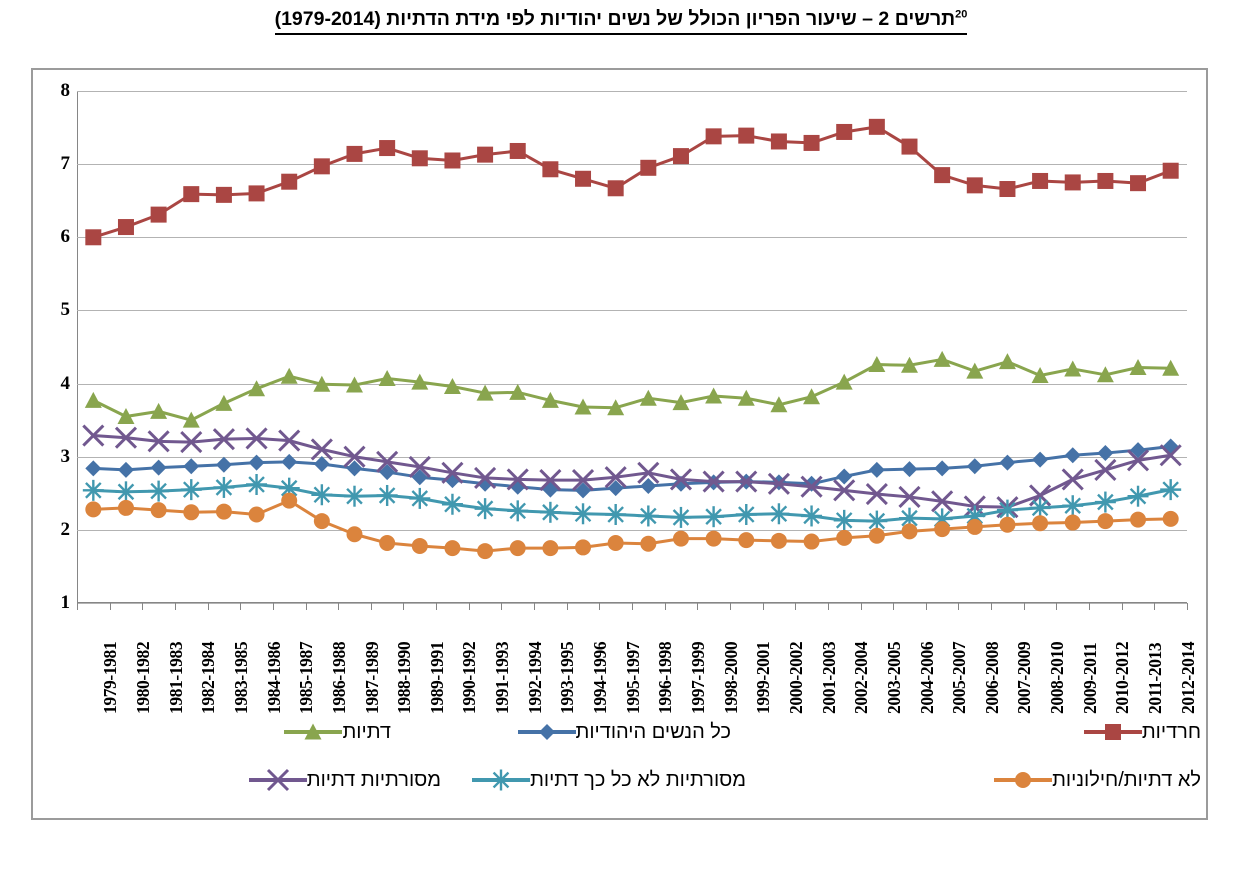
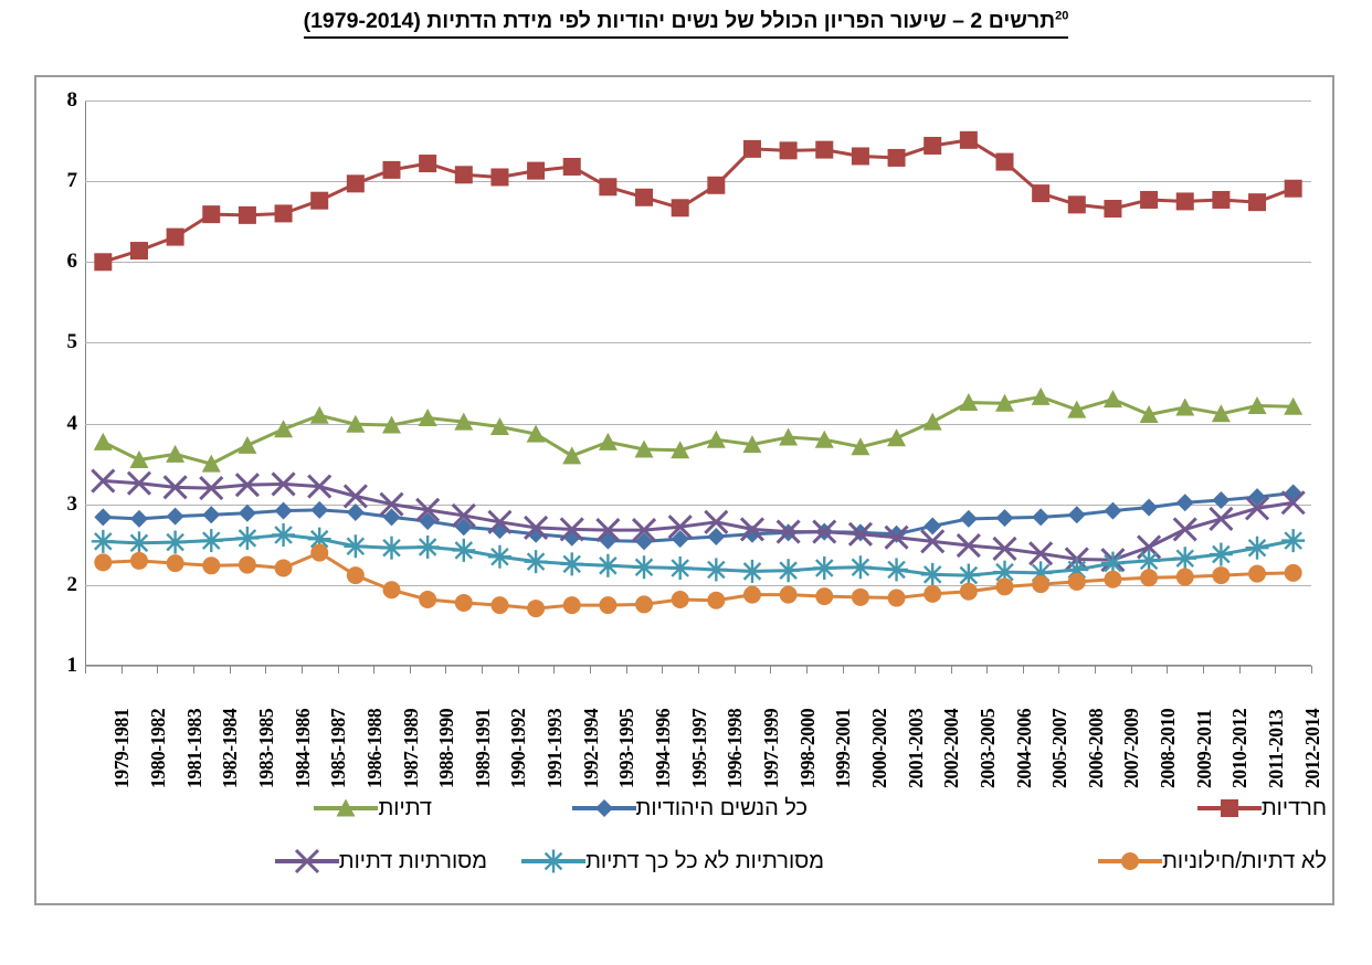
דתיות/1992-1994: 3.9 -> 3.6
חרדיות/1997-1999: 7.1 -> 7.4
